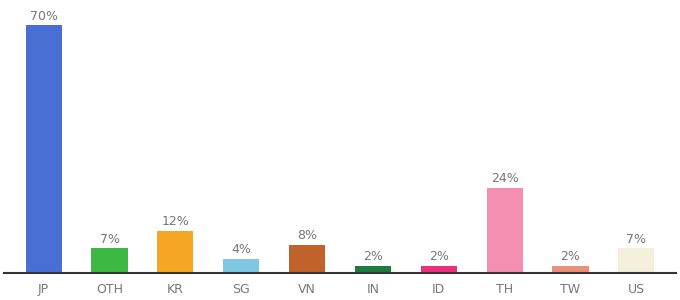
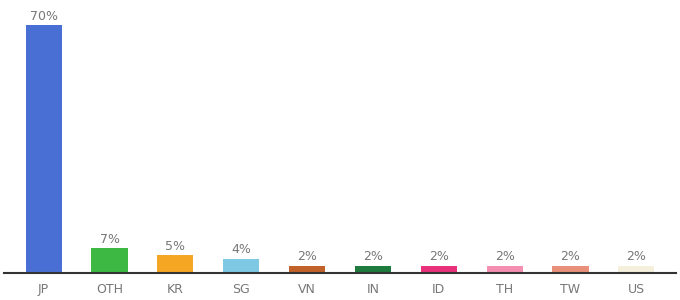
KR: 12% -> 5%
VN: 8% -> 2%
TH: 24% -> 2%
US: 7% -> 2%
